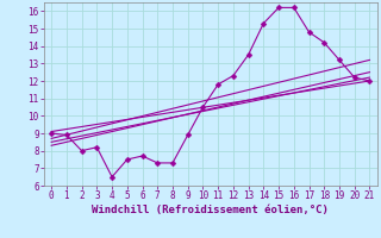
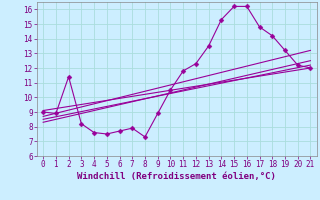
2: 8.0 -> 11.4
4: 6.5 -> 7.6
7: 7.3 -> 7.9
